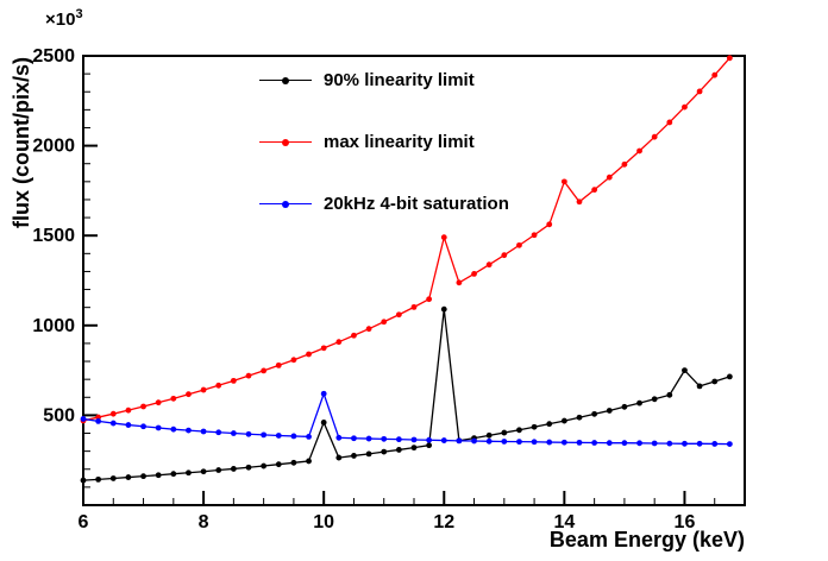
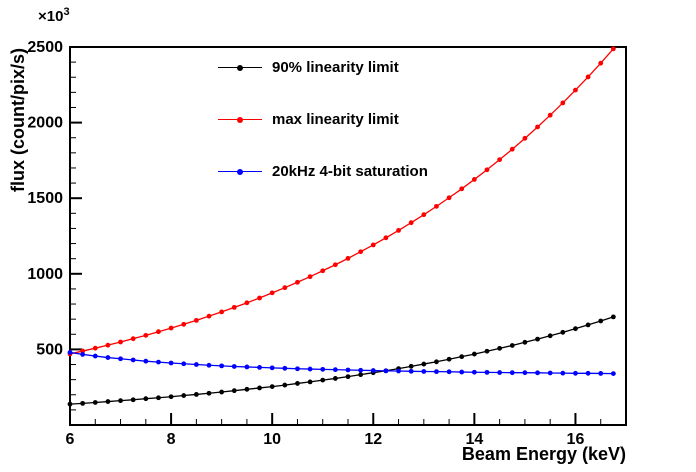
90% linearity limit/10: 460 -> 250
20kHz 4-bit saturation/10: 620 -> 380
90% linearity limit/12: 1090 -> 350
max linearity limit/12: 1490 -> 1190
max linearity limit/14: 1800 -> 1620
90% linearity limit/16: 750 -> 640
